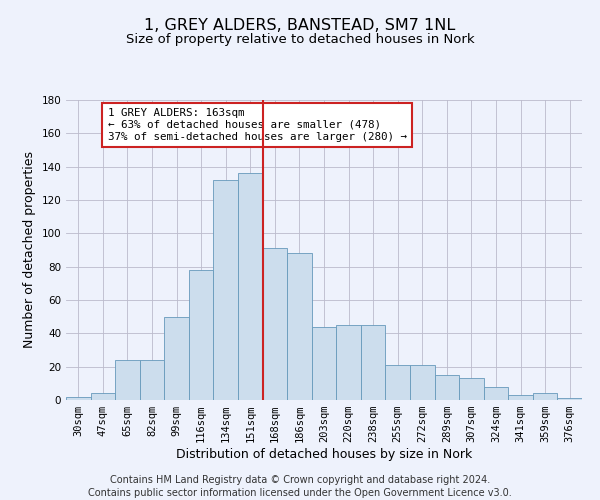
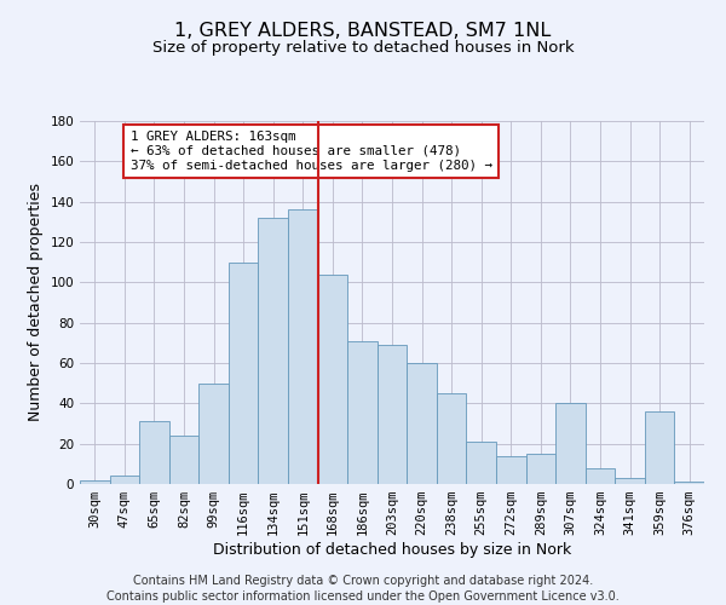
65sqm: 24 -> 31
116sqm: 78 -> 110
168sqm: 91 -> 104
186sqm: 88 -> 71
203sqm: 44 -> 69
220sqm: 45 -> 60
272sqm: 21 -> 14
307sqm: 13 -> 40
359sqm: 4 -> 36
